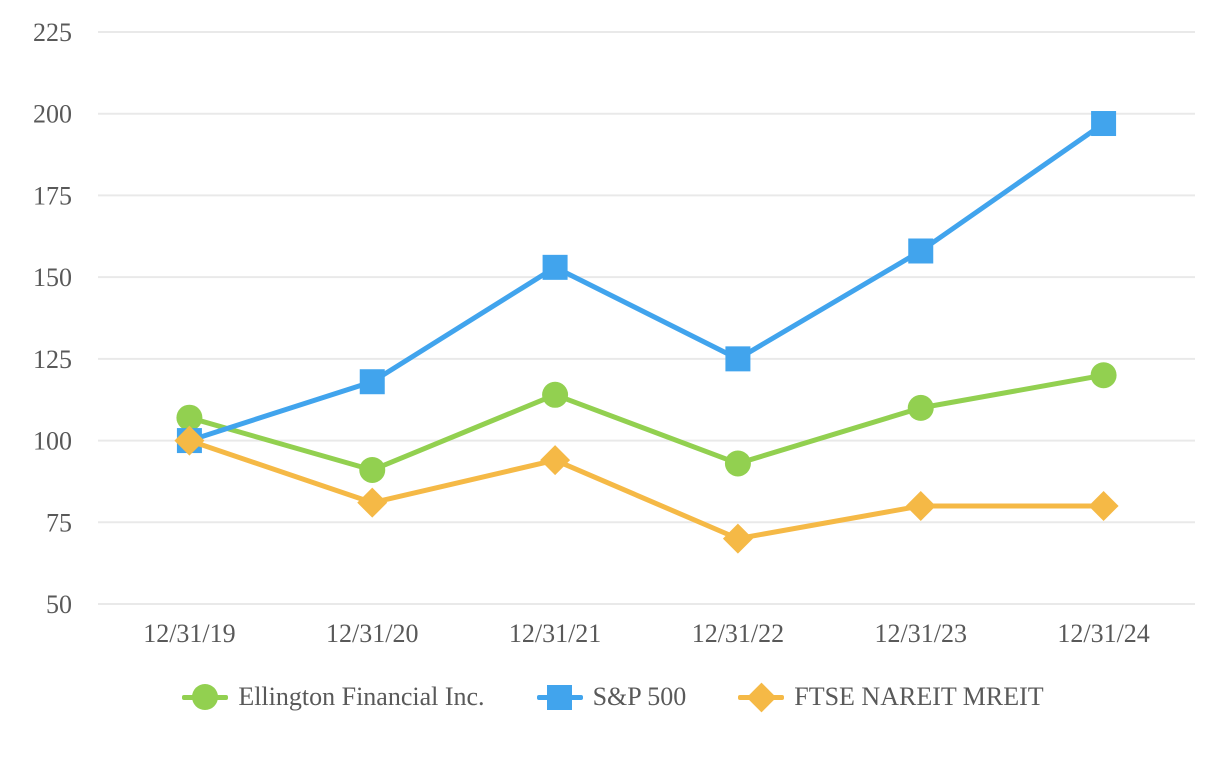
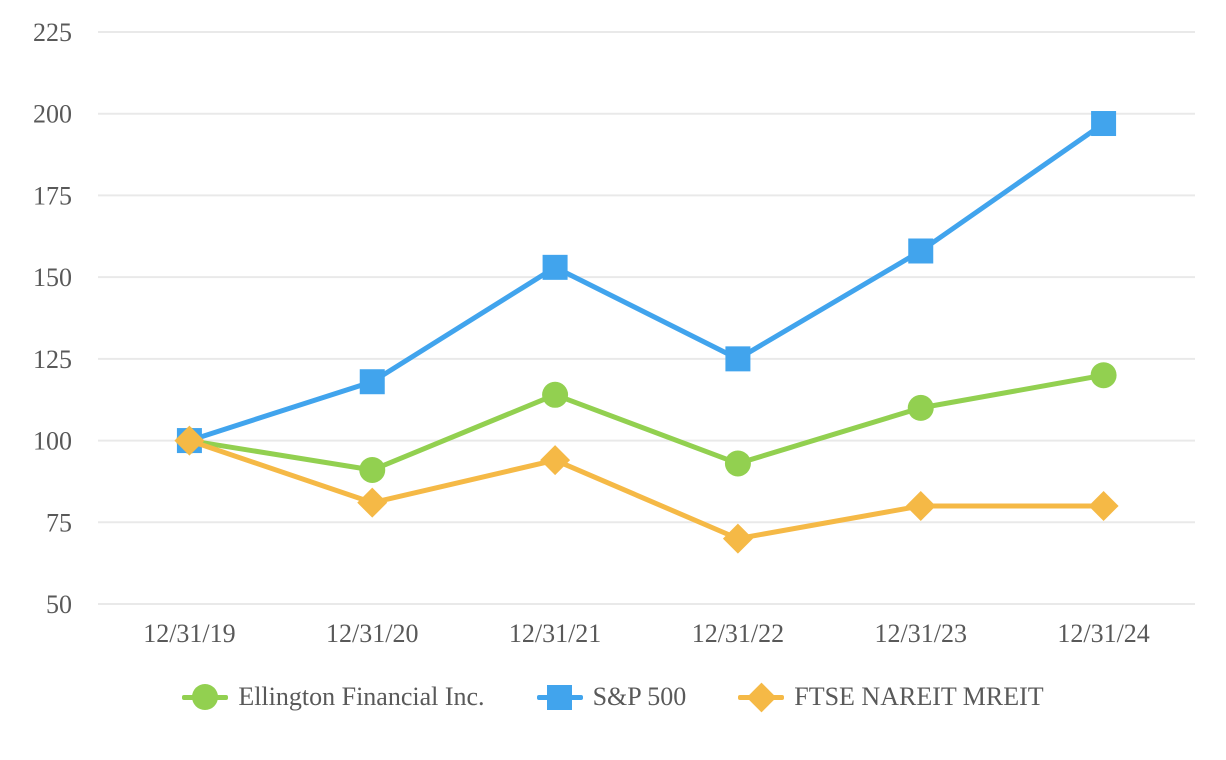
Ellington Financial Inc./12/31/19: 107 -> 100
